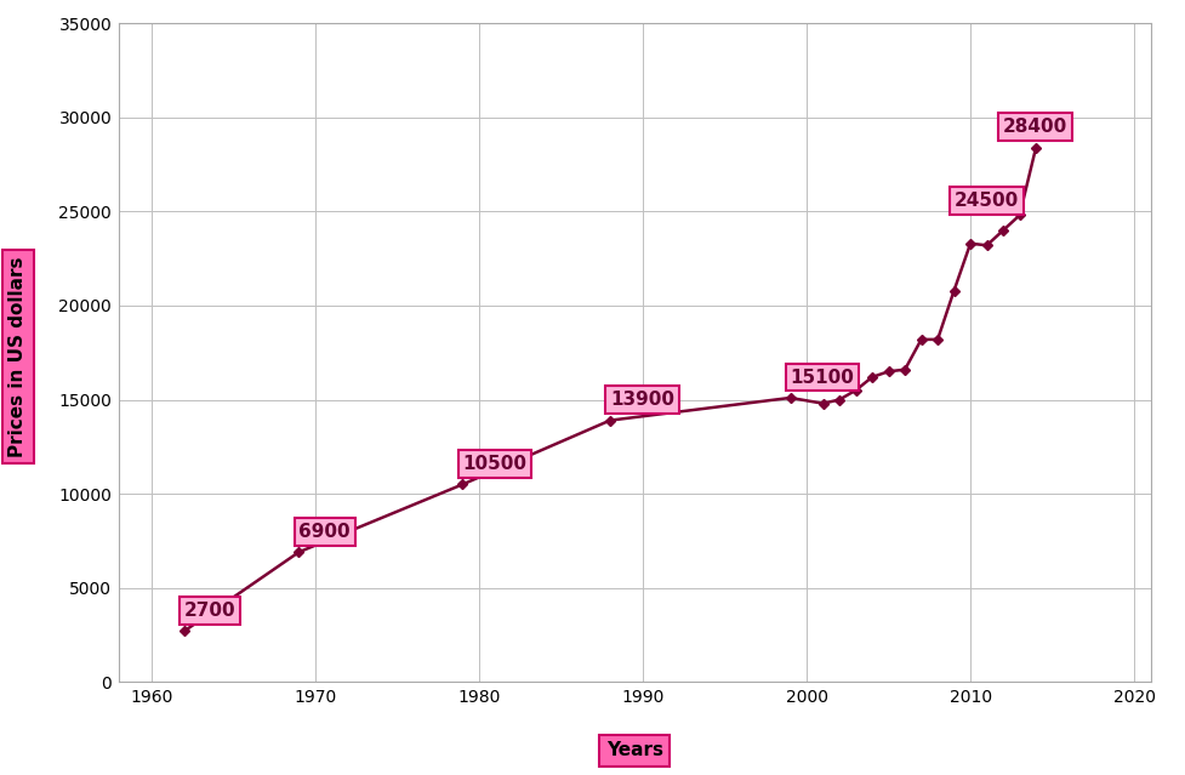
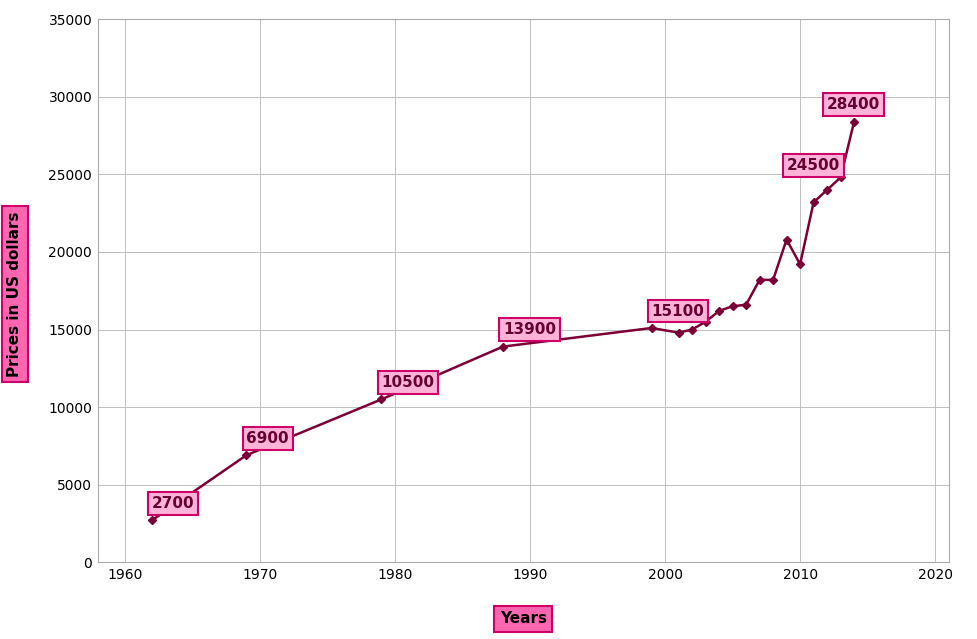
2010: 23300 -> 19200
